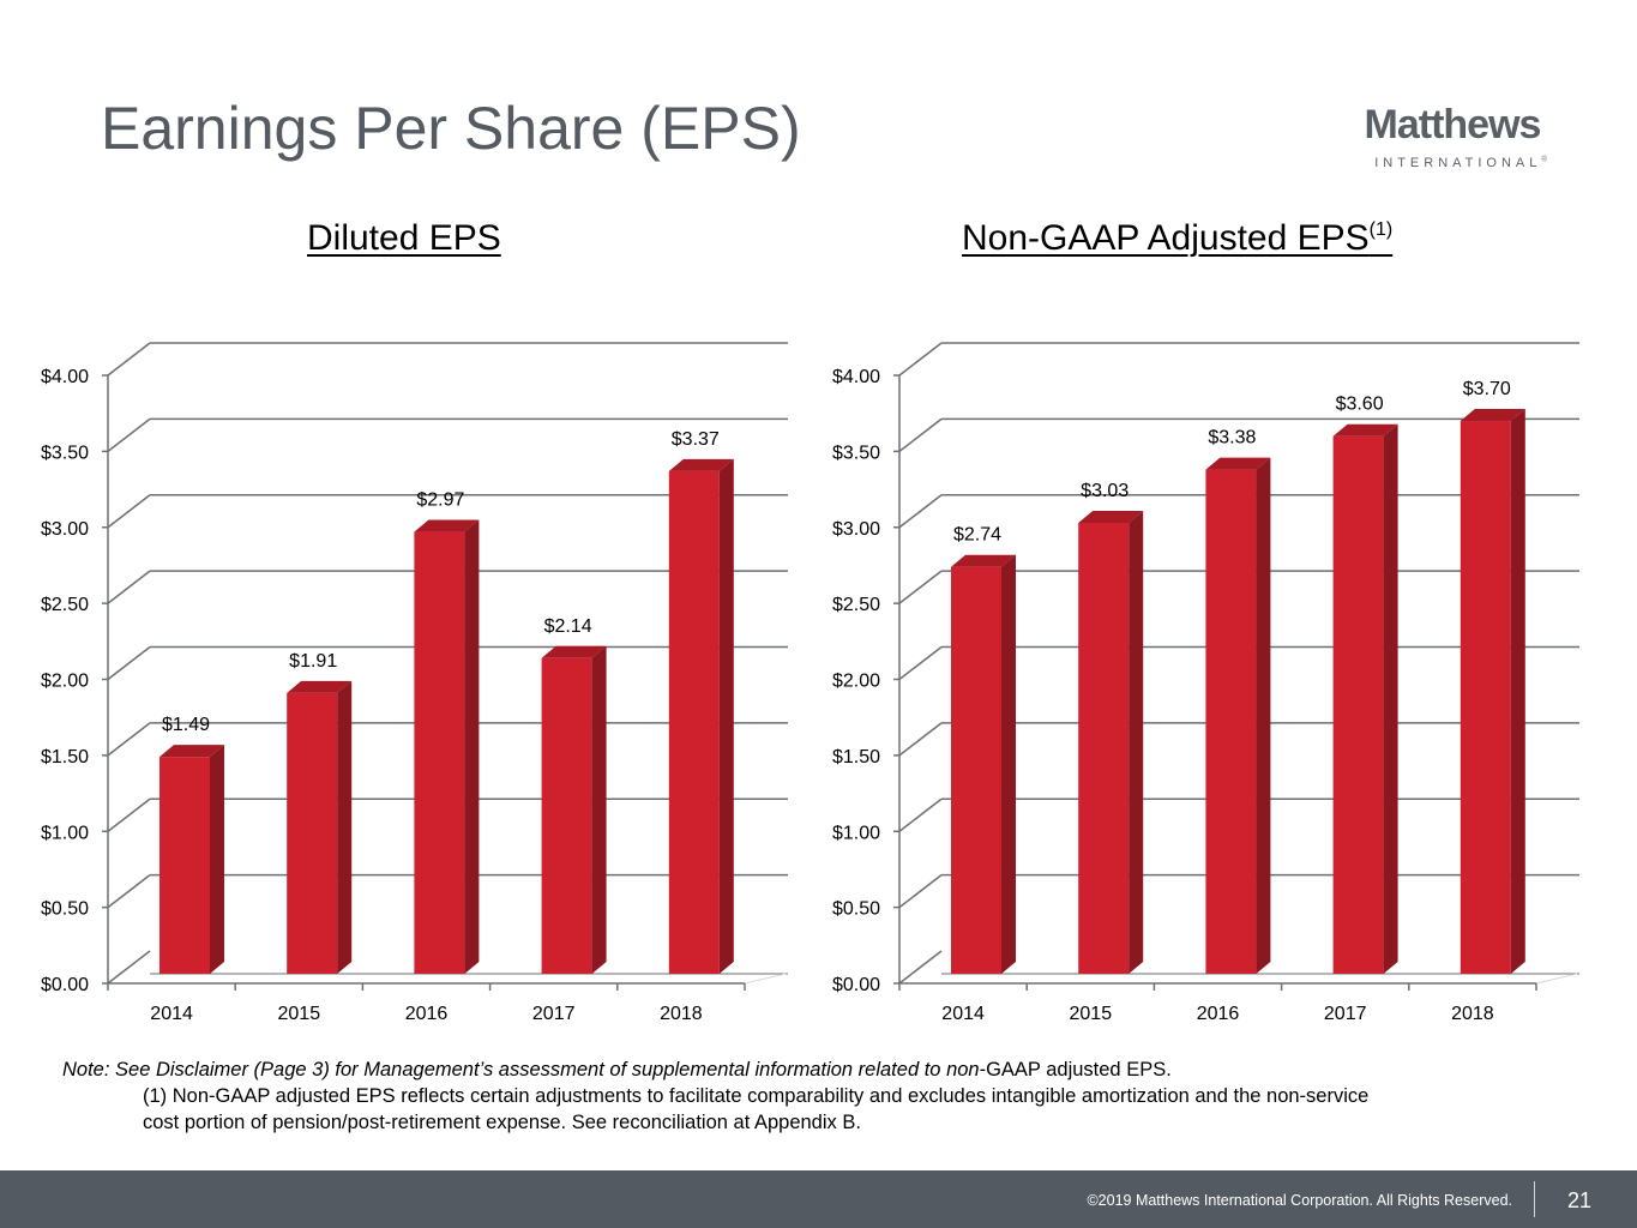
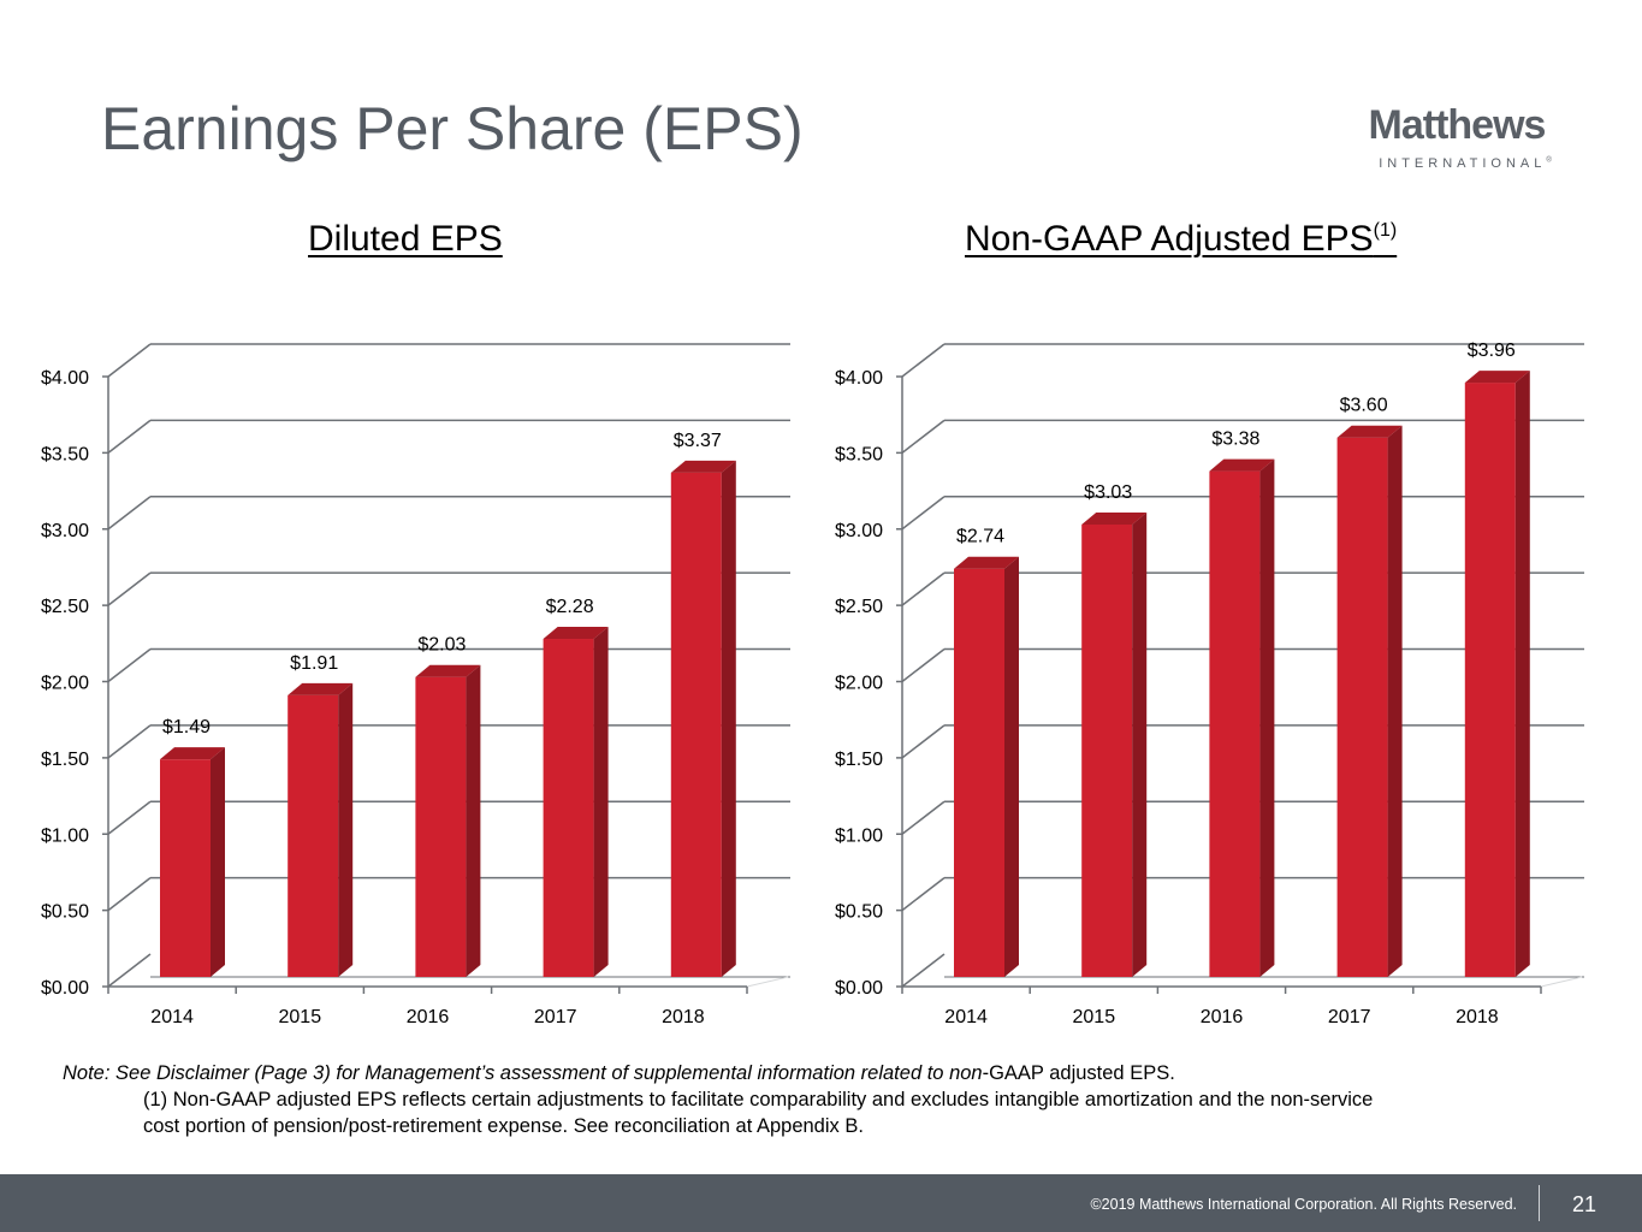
Diluted EPS/2016: $2.97 -> $2.03
Diluted EPS/2017: $2.14 -> $2.28
Non-GAAP Adjusted EPS/2018: $3.70 -> $3.96
